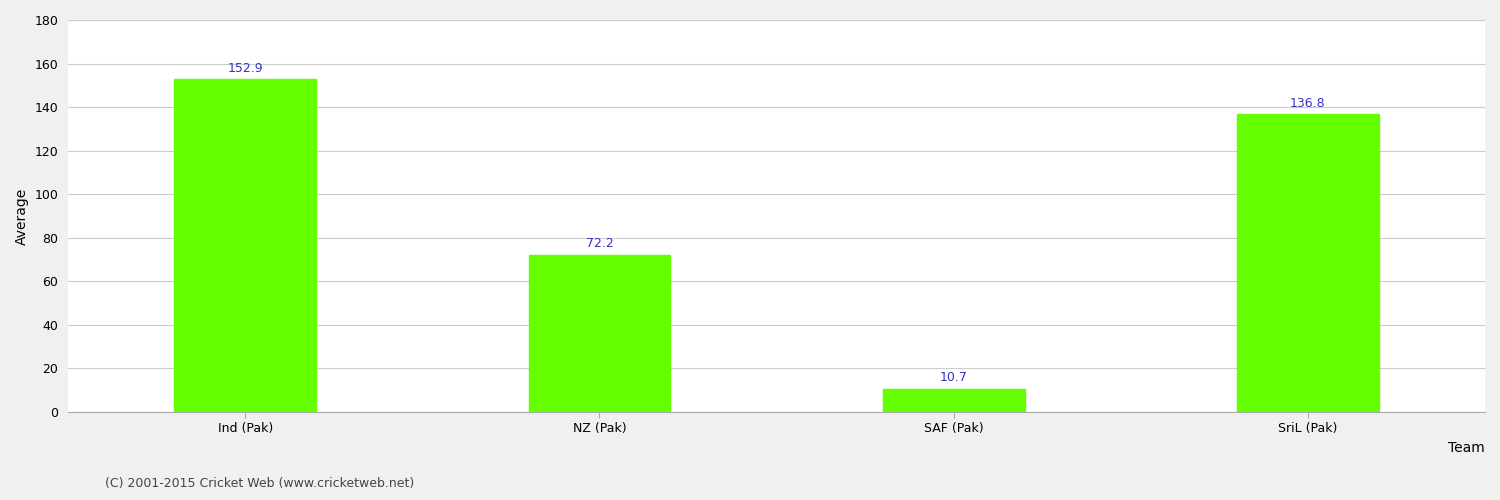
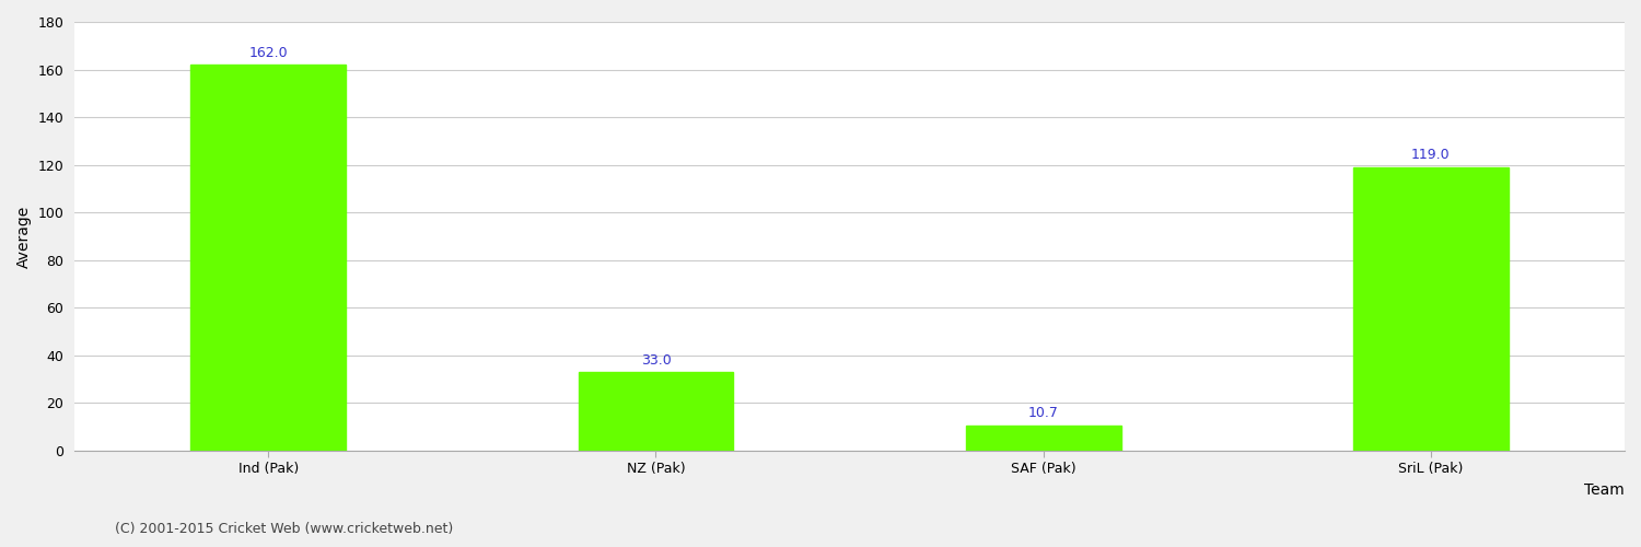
Ind (Pak): 152.9 -> 162.0
NZ (Pak): 72.2 -> 33.0
SriL (Pak): 136.8 -> 119.0
